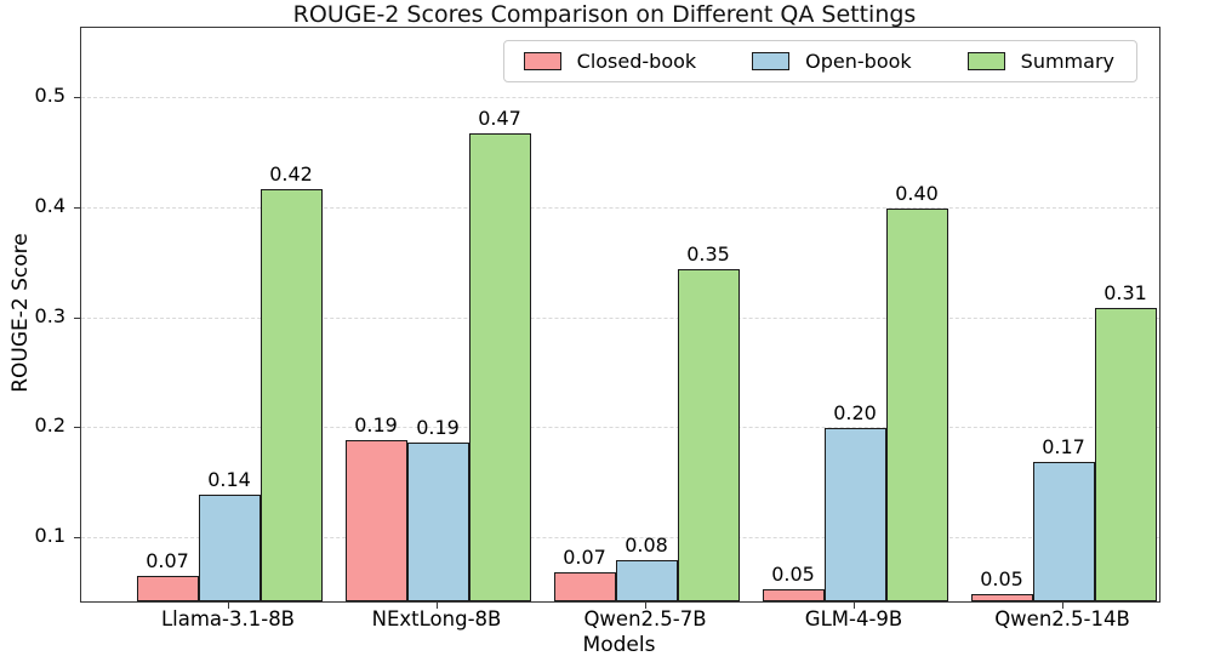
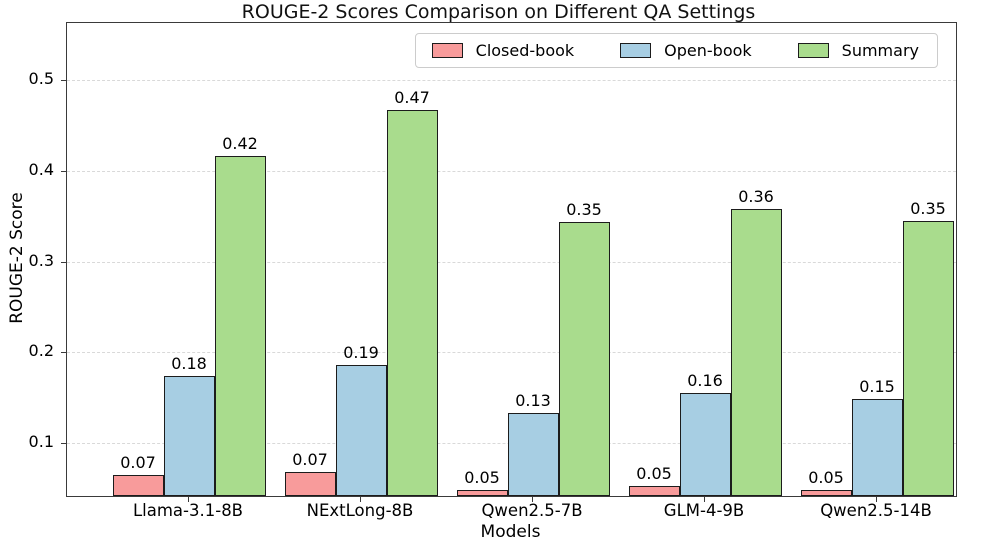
Open-book/Llama-3.1-8B: 0.14 -> 0.18
Closed-book/NExtLong-8B: 0.19 -> 0.07
Closed-book/Qwen2.5-7B: 0.07 -> 0.05
Open-book/Qwen2.5-7B: 0.08 -> 0.13
Open-book/GLM-4-9B: 0.20 -> 0.16
Summary/GLM-4-9B: 0.40 -> 0.36
Open-book/Qwen2.5-14B: 0.17 -> 0.15
Summary/Qwen2.5-14B: 0.31 -> 0.35
